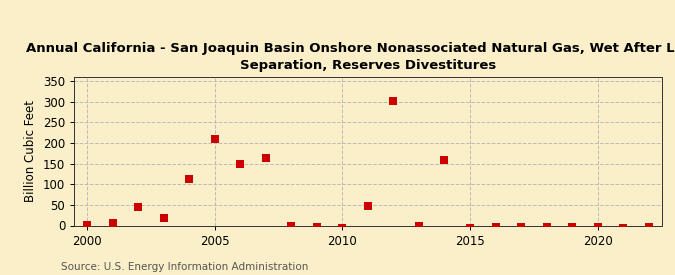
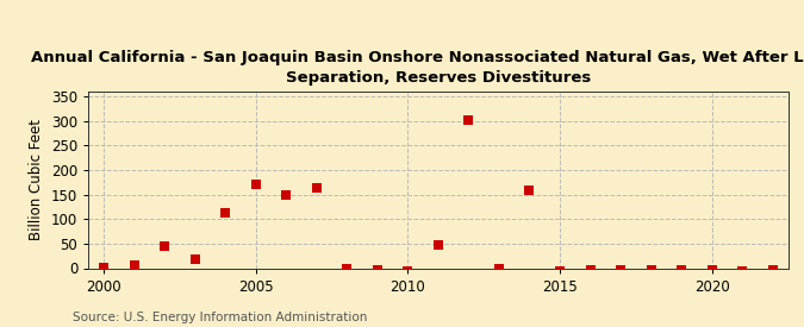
2005: 210 -> 170
